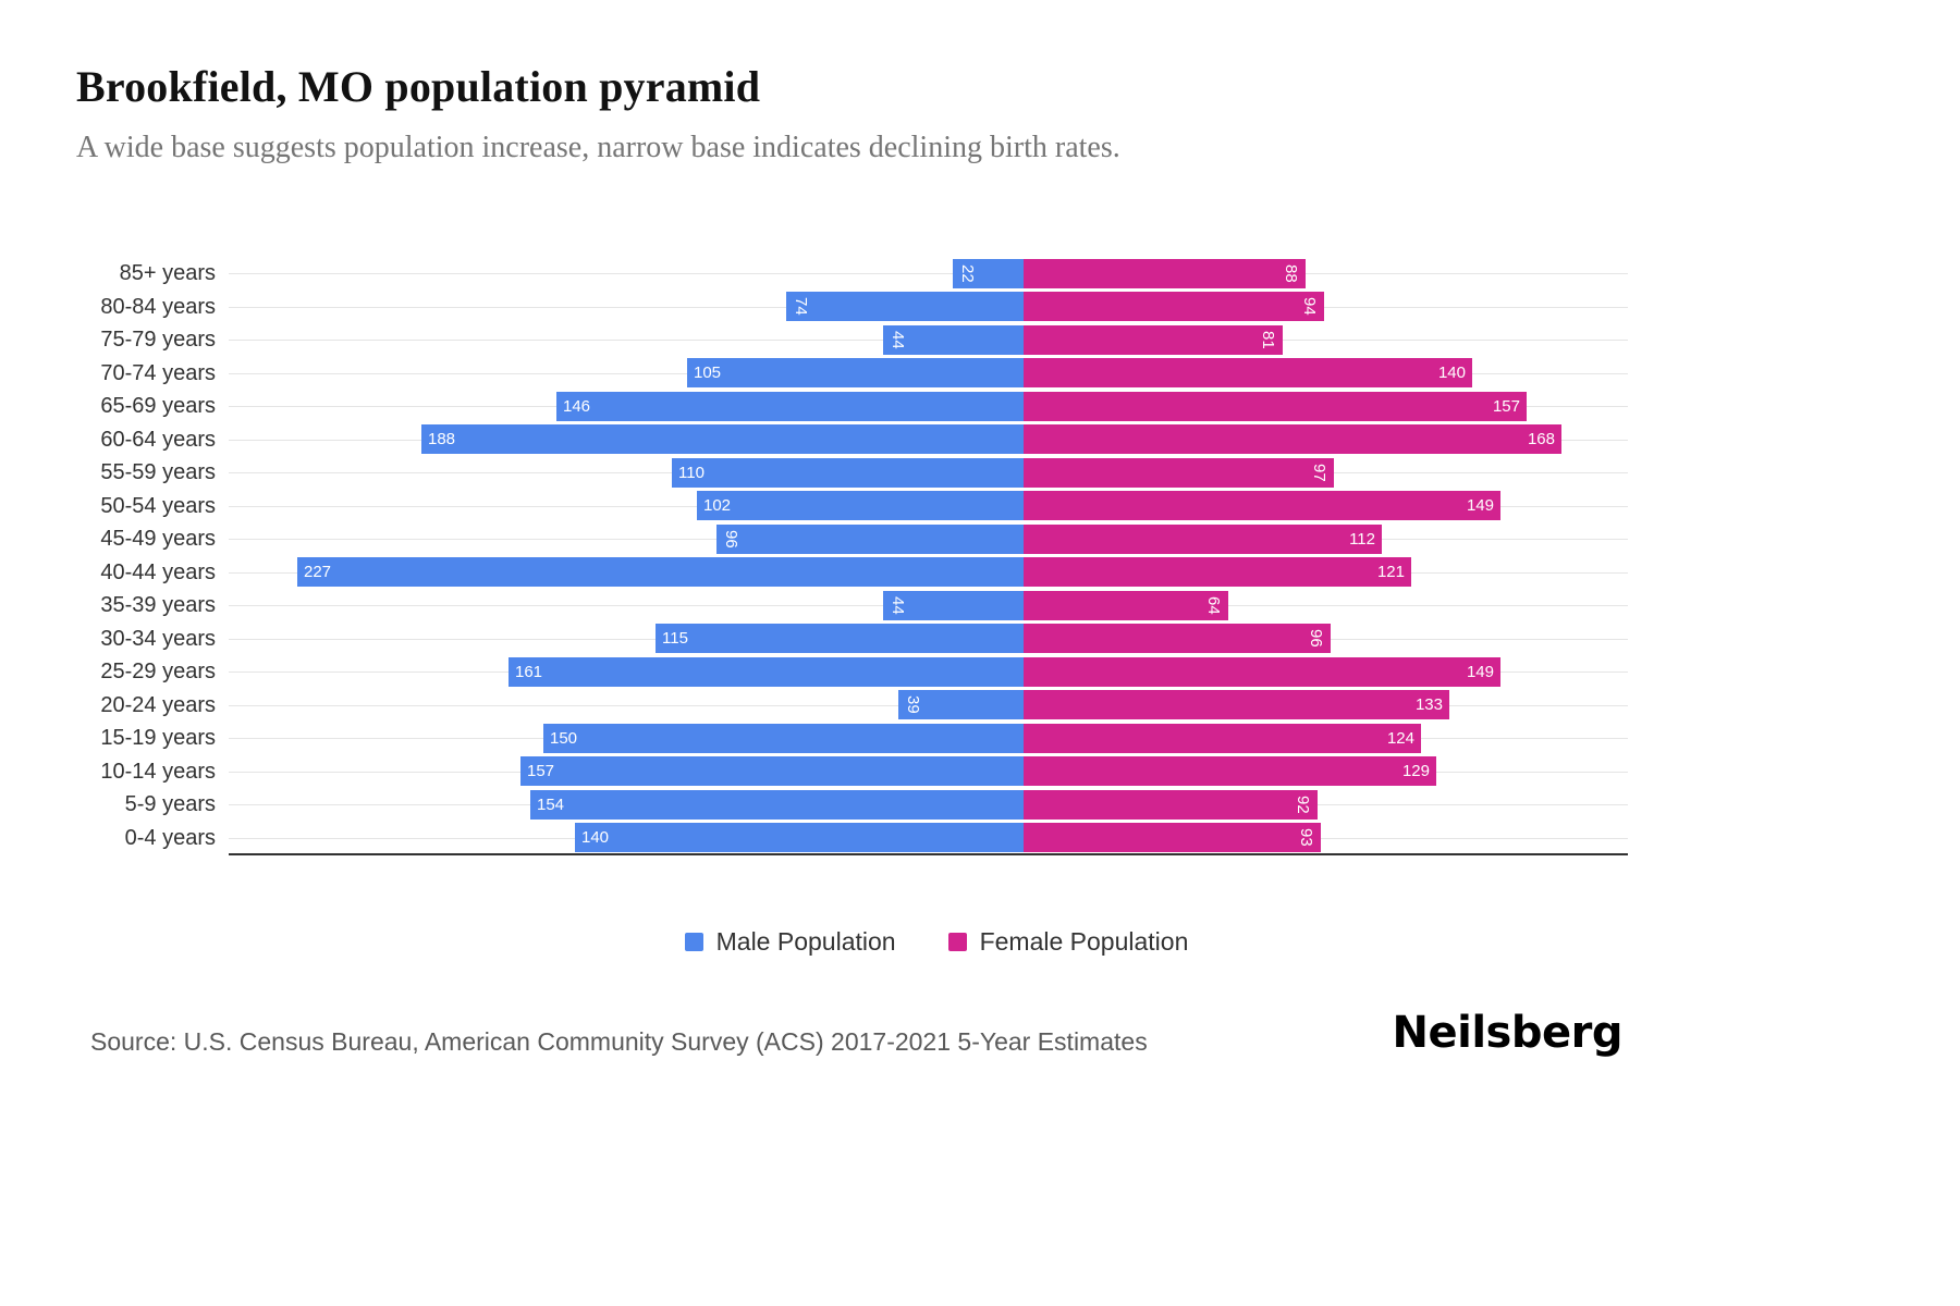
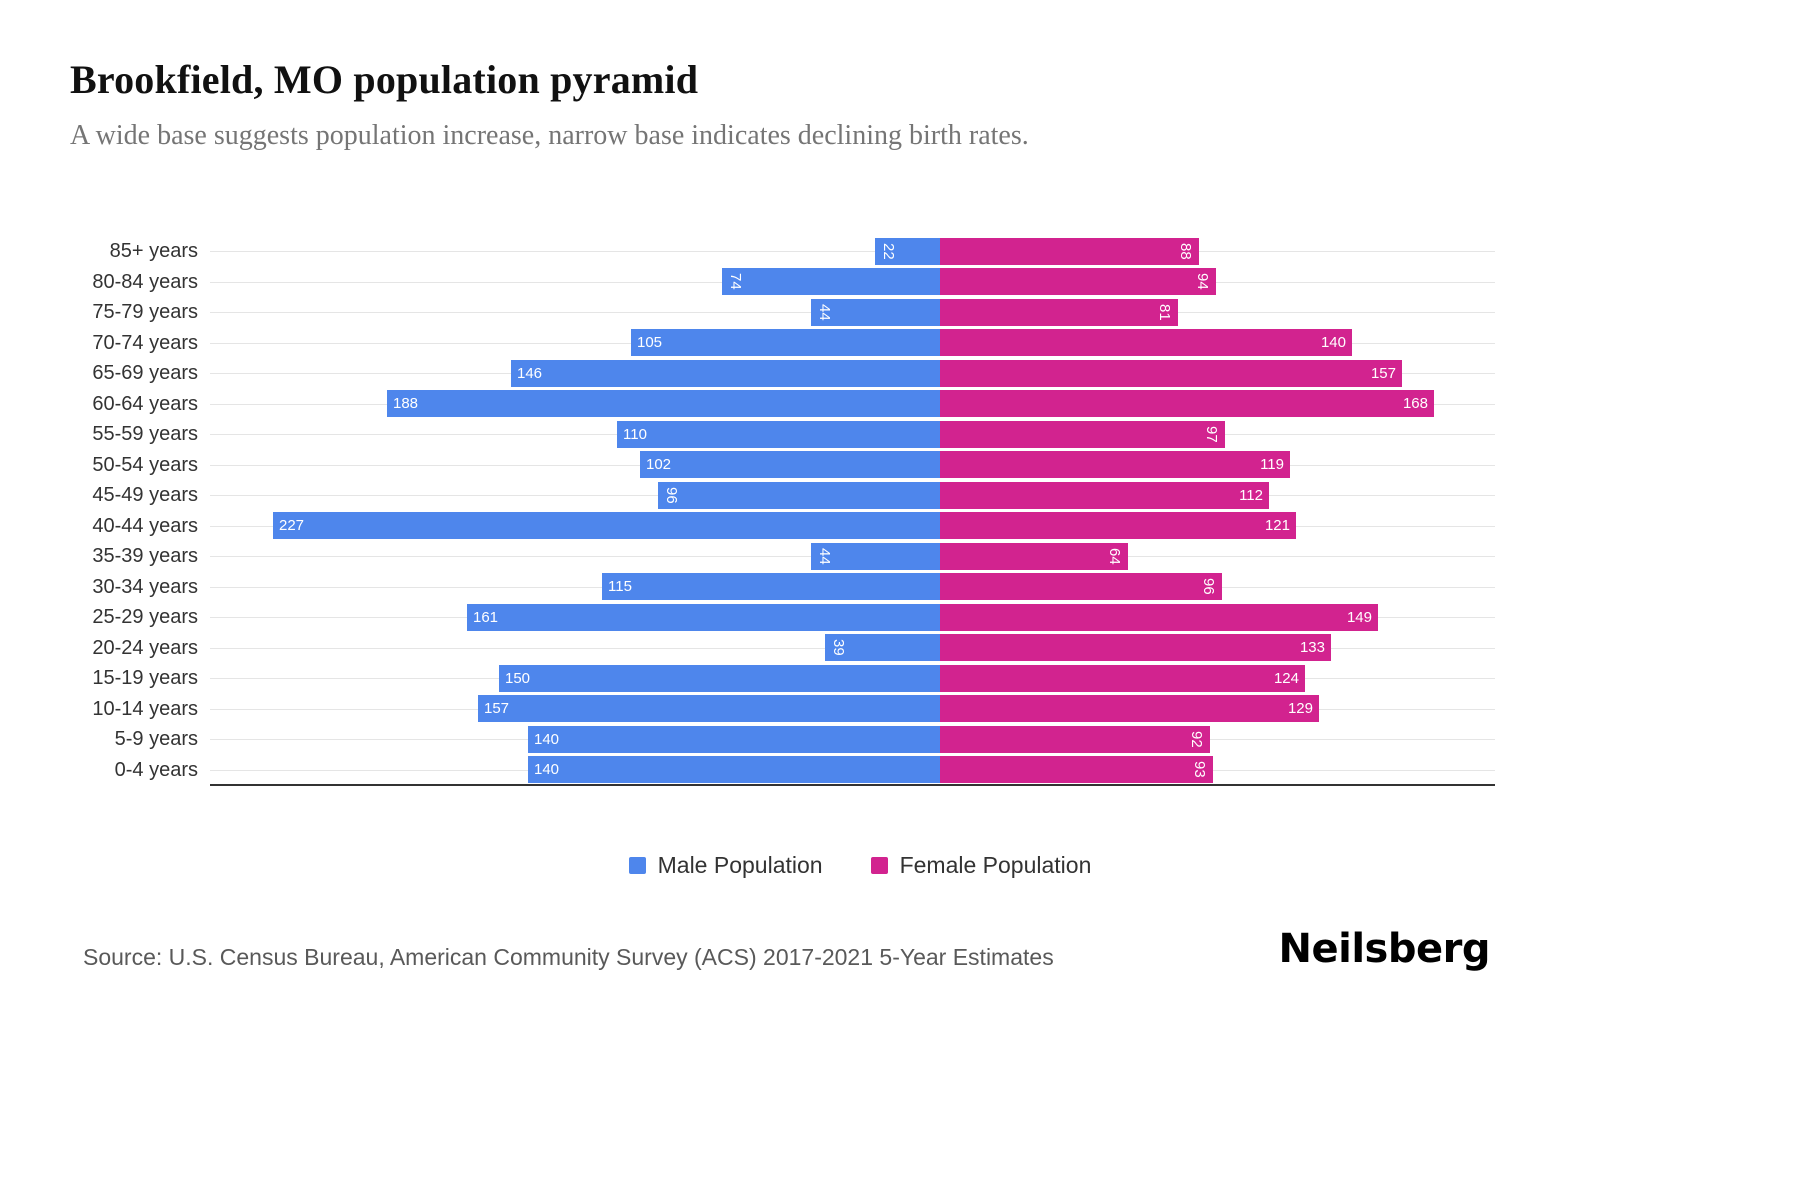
Female Population/50-54 years: 149 -> 119
Male Population/5-9 years: 154 -> 140
